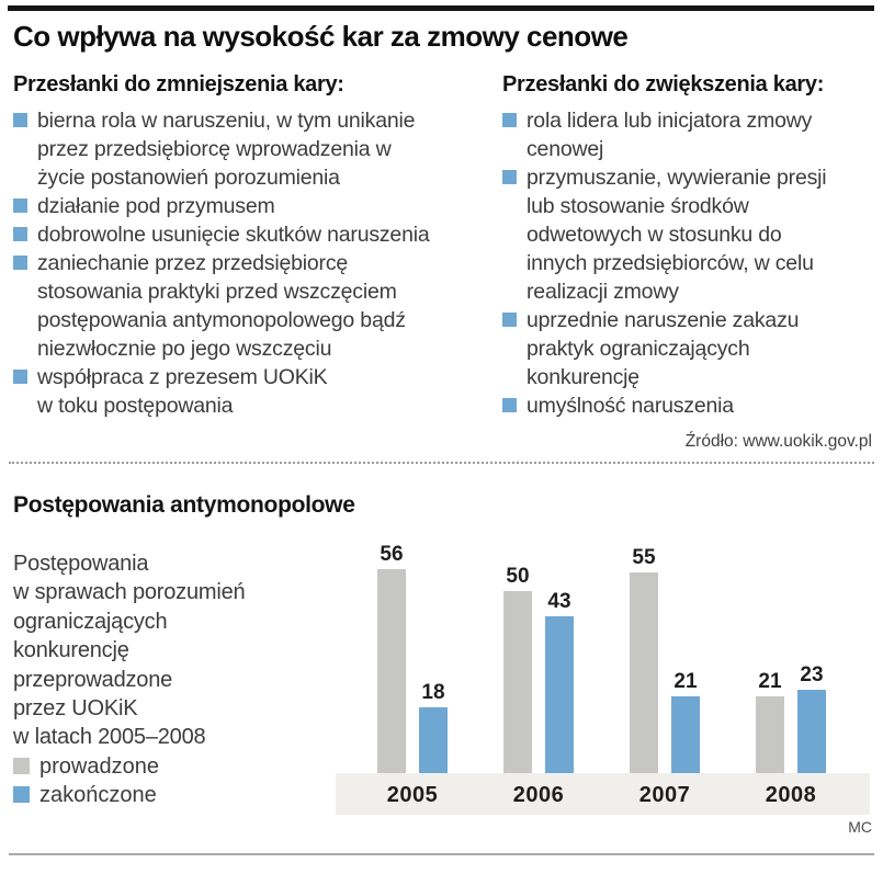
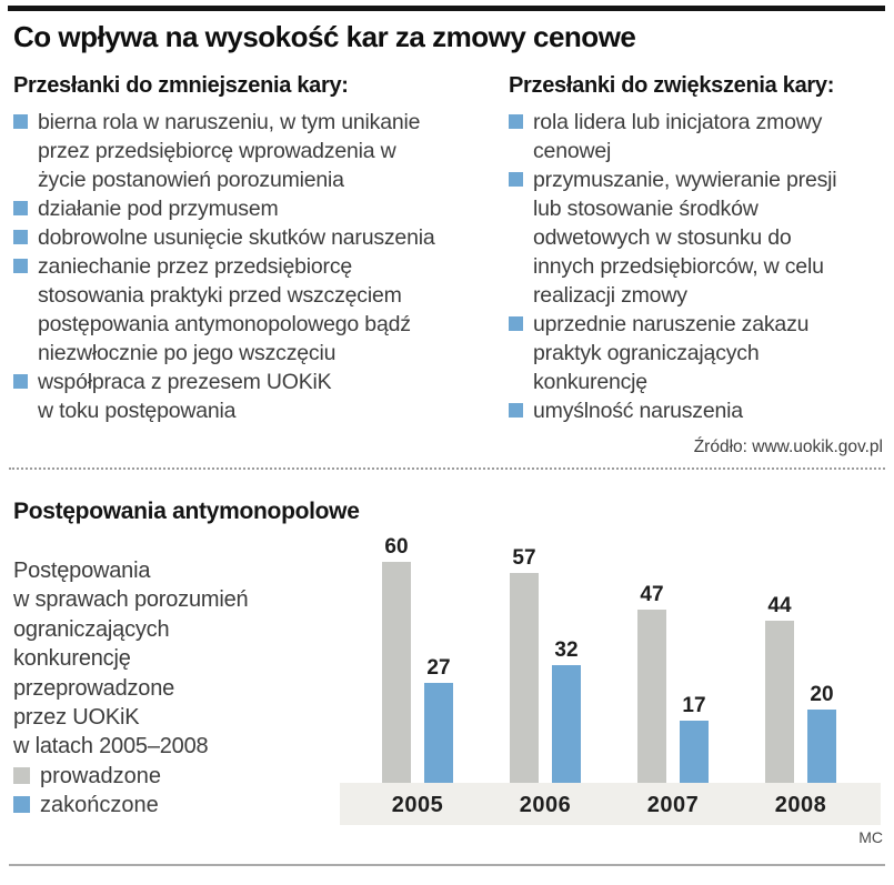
prowadzone/2005: 56 -> 60
zakończone/2005: 18 -> 27
prowadzone/2006: 50 -> 57
zakończone/2006: 43 -> 32
prowadzone/2007: 55 -> 47
zakończone/2007: 21 -> 17
prowadzone/2008: 21 -> 44
zakończone/2008: 23 -> 20
